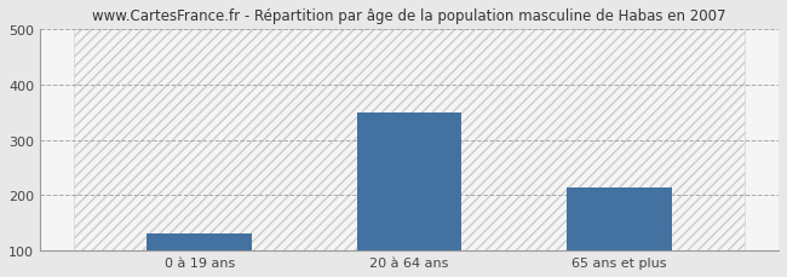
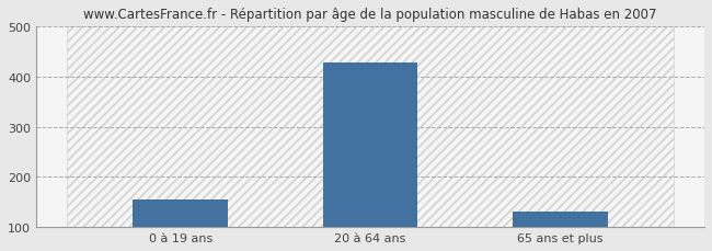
0 à 19 ans: 130 -> 155
20 à 64 ans: 350 -> 428
65 ans et plus: 215 -> 130
